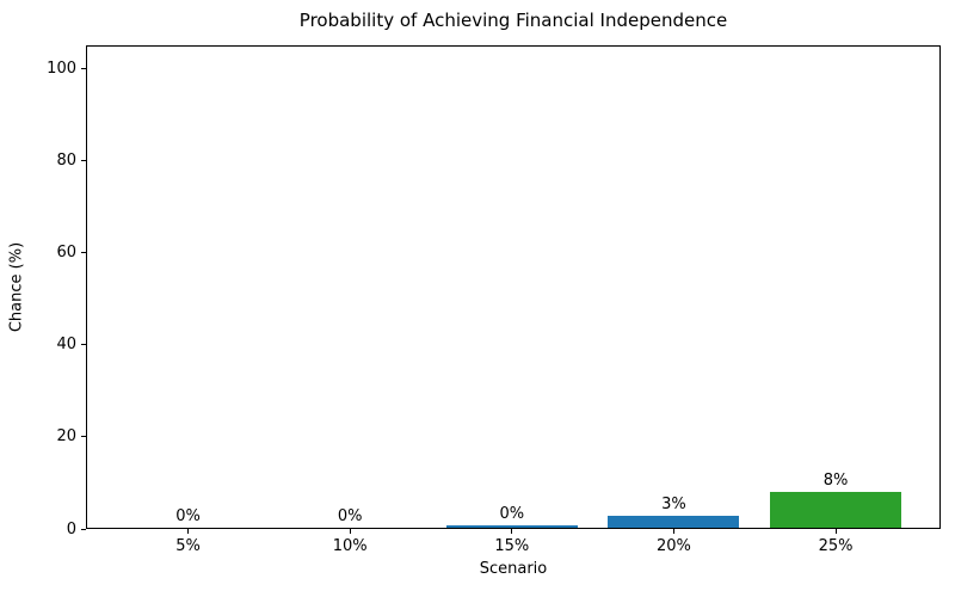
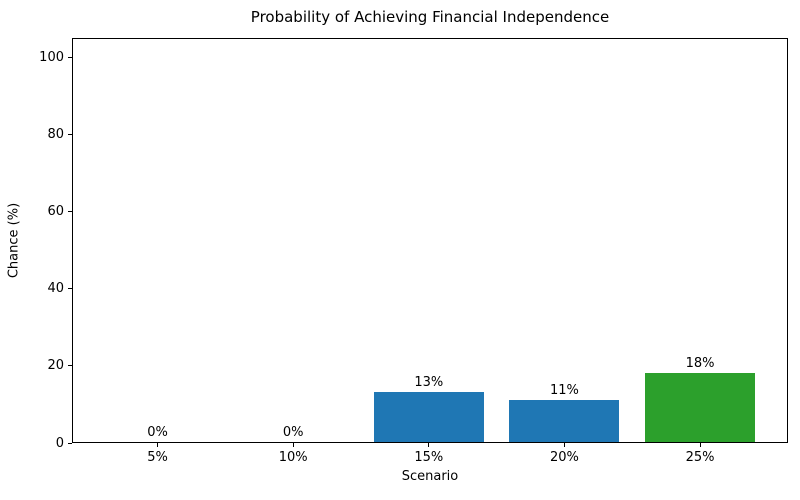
15%: 0% -> 13%
20%: 3% -> 11%
25%: 8% -> 18%
